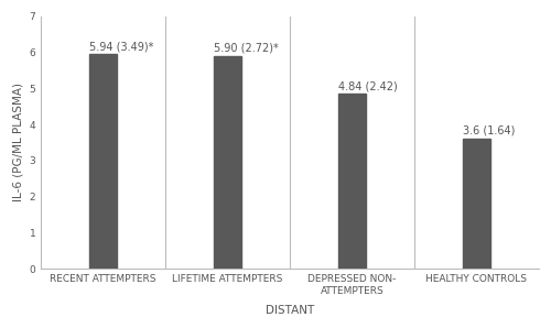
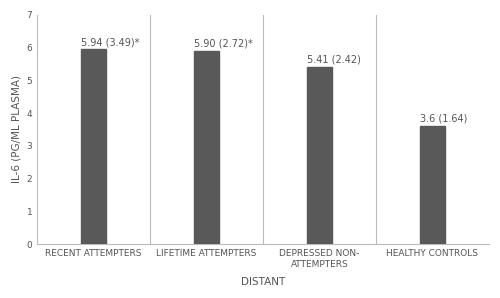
DEPRESSED NON- ATTEMPTERS: 4.84 -> 5.41
